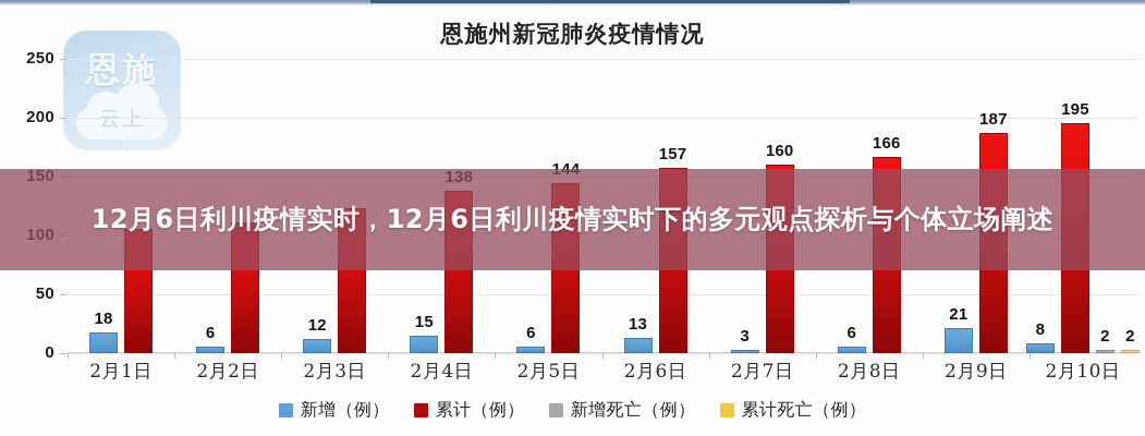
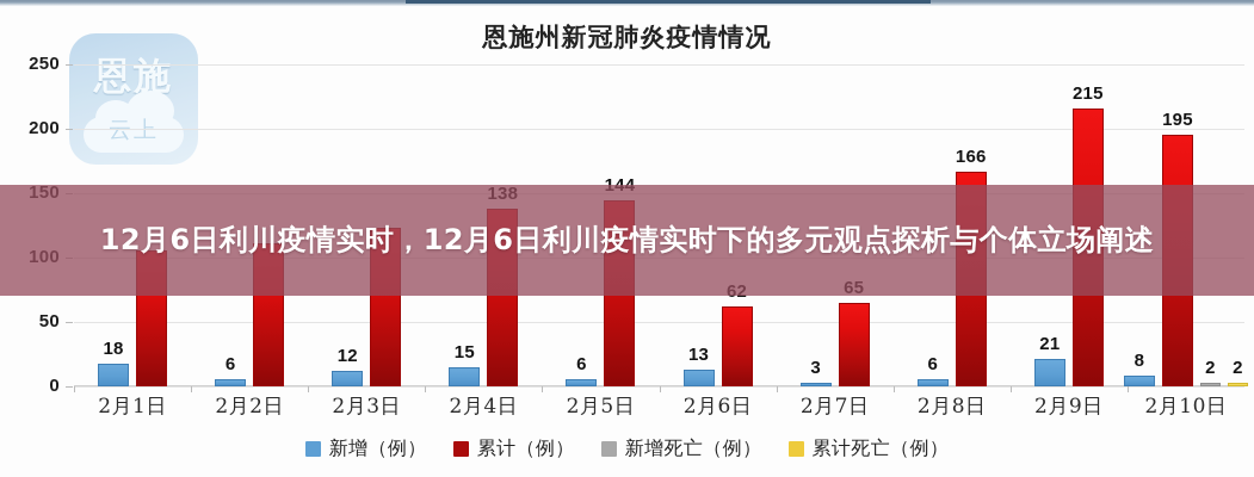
累计（例）/2月6日: 157 -> 62
累计（例）/2月7日: 160 -> 65
累计（例）/2月9日: 187 -> 215
